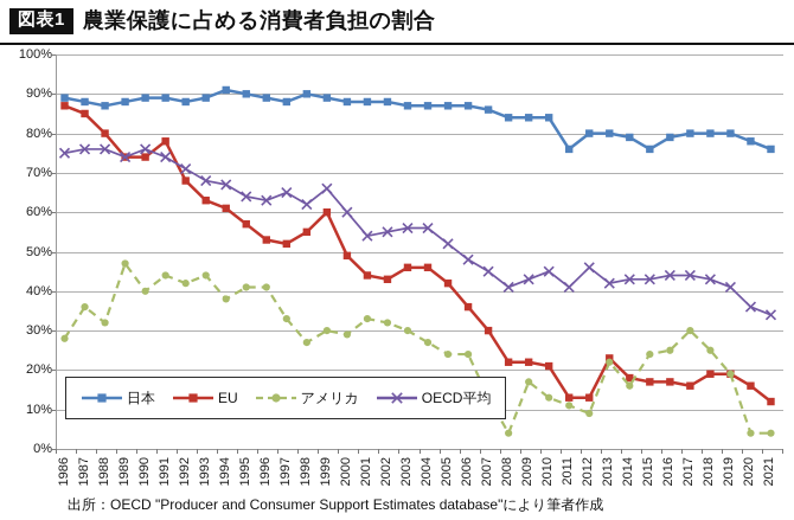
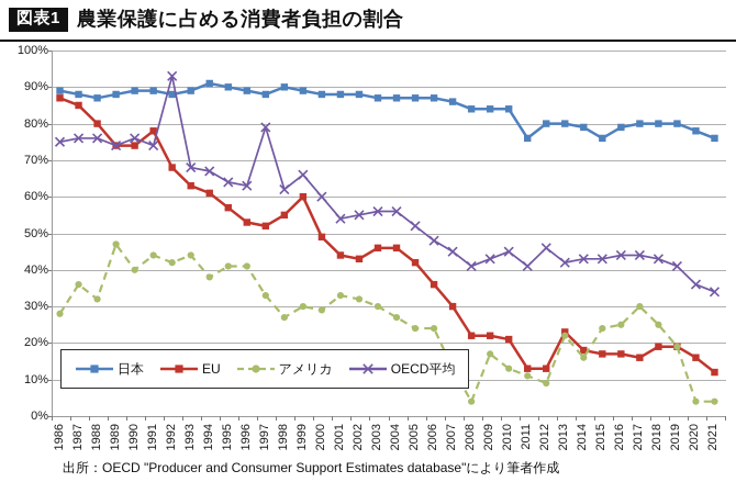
OECD平均/1992: 71% -> 93%
OECD平均/1997: 65% -> 79%
